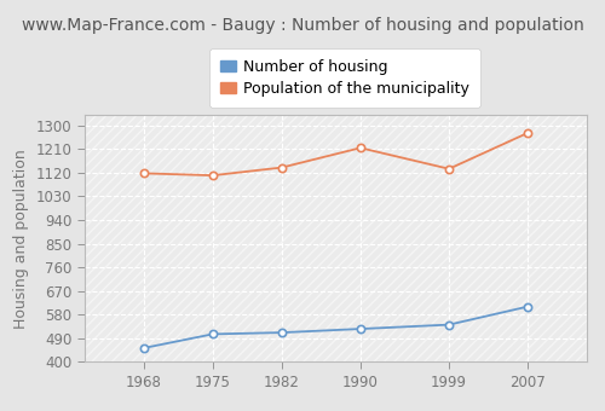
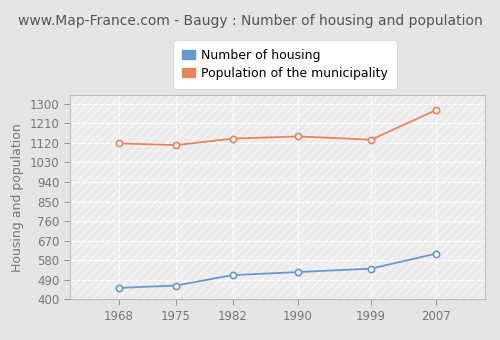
Number of housing/1975: 505 -> 463
Population of the municipality/1990: 1215 -> 1150
